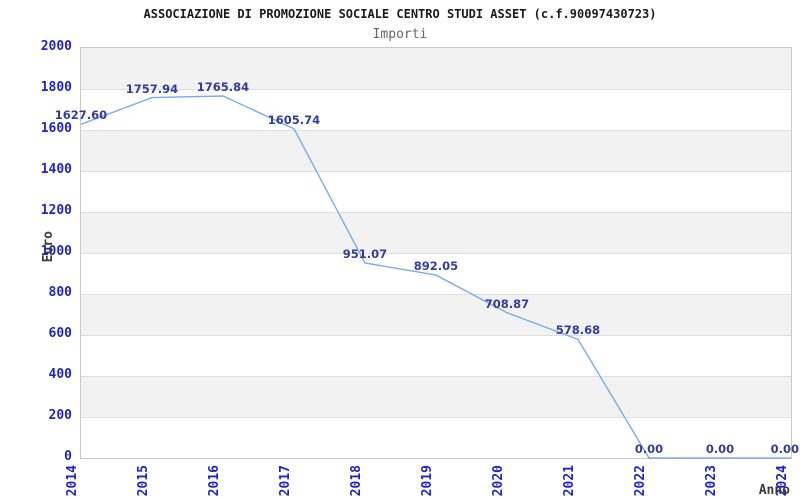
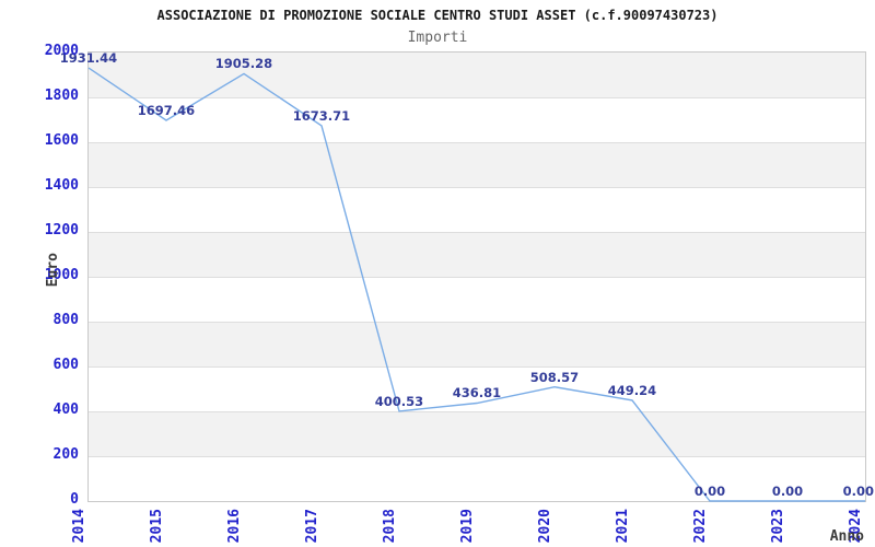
2014: 1627.60 -> 1931.44
2015: 1757.94 -> 1697.46
2016: 1765.84 -> 1905.28
2017: 1605.74 -> 1673.71
2018: 951.07 -> 400.53
2019: 892.05 -> 436.81
2020: 708.87 -> 508.57
2021: 578.68 -> 449.24
